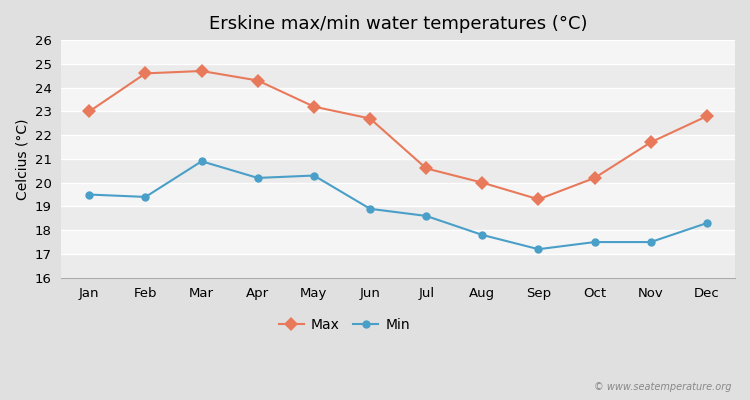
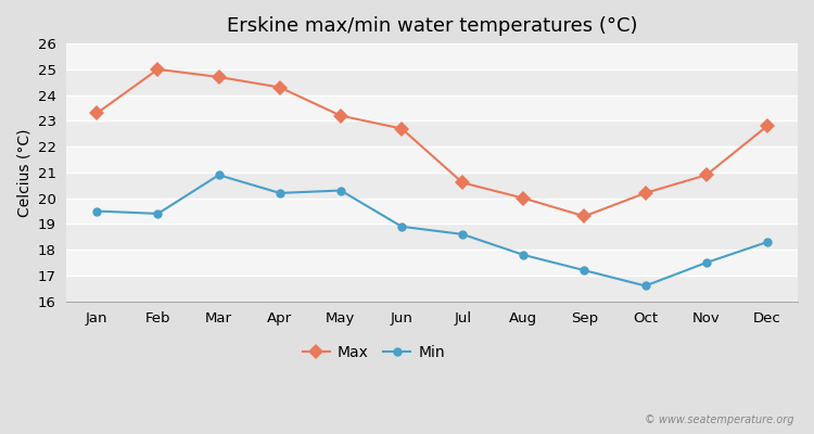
Max/Jan: 23.0 -> 23.3
Max/Feb: 24.6 -> 25.0
Min/Oct: 17.5 -> 16.6
Max/Nov: 21.7 -> 20.9
